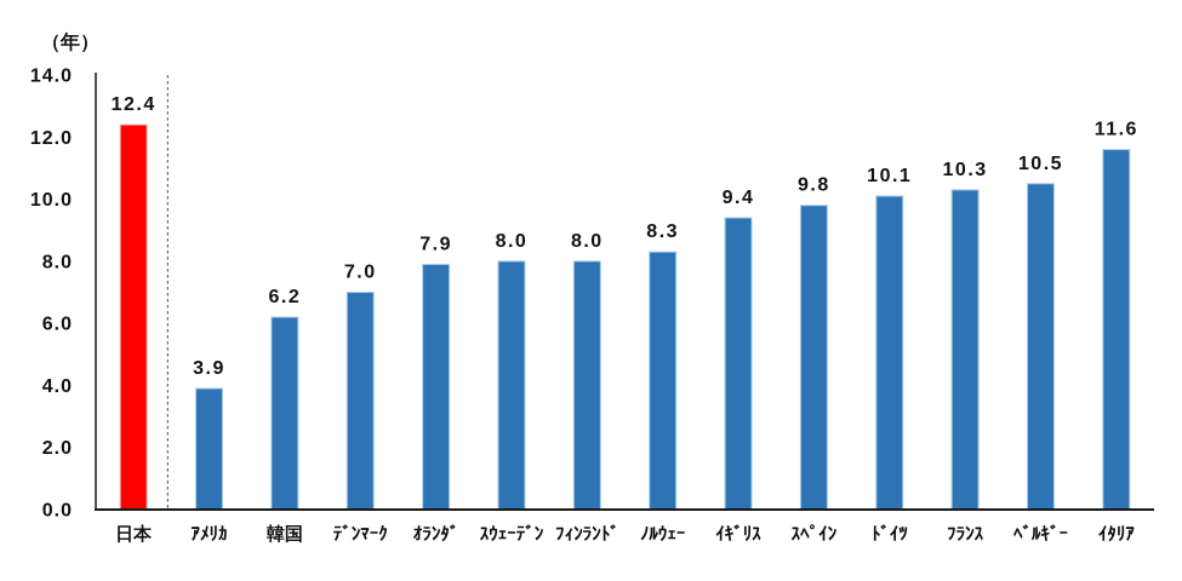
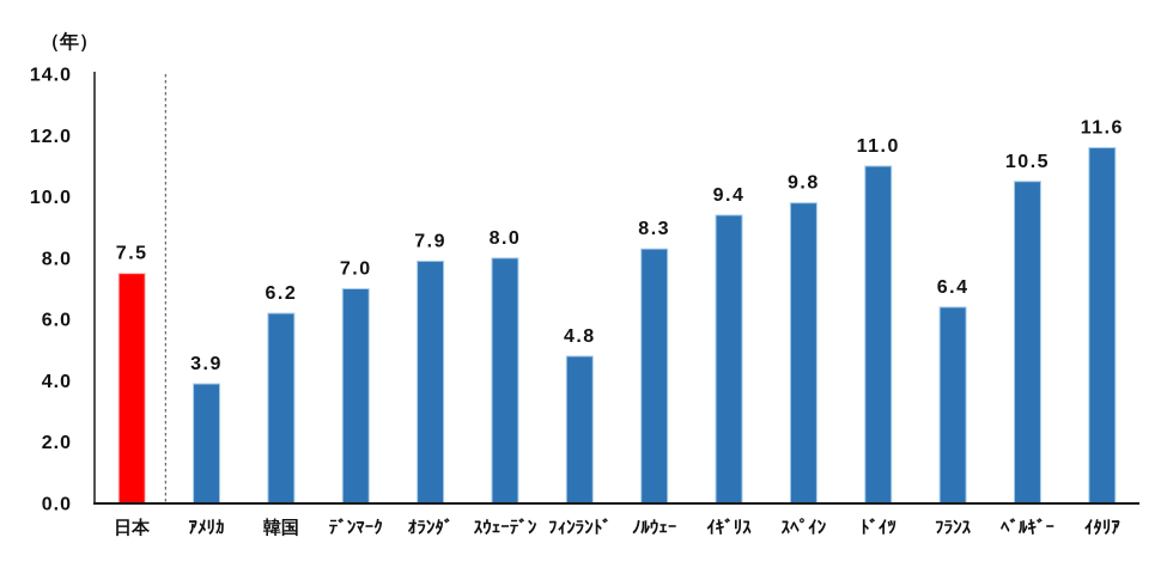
日本: 12.4 -> 7.5
ﾌｨﾝﾗﾝﾄﾞ: 8.0 -> 4.8
ﾄﾞｲﾂ: 10.1 -> 11.0
ﾌﾗﾝｽ: 10.3 -> 6.4
